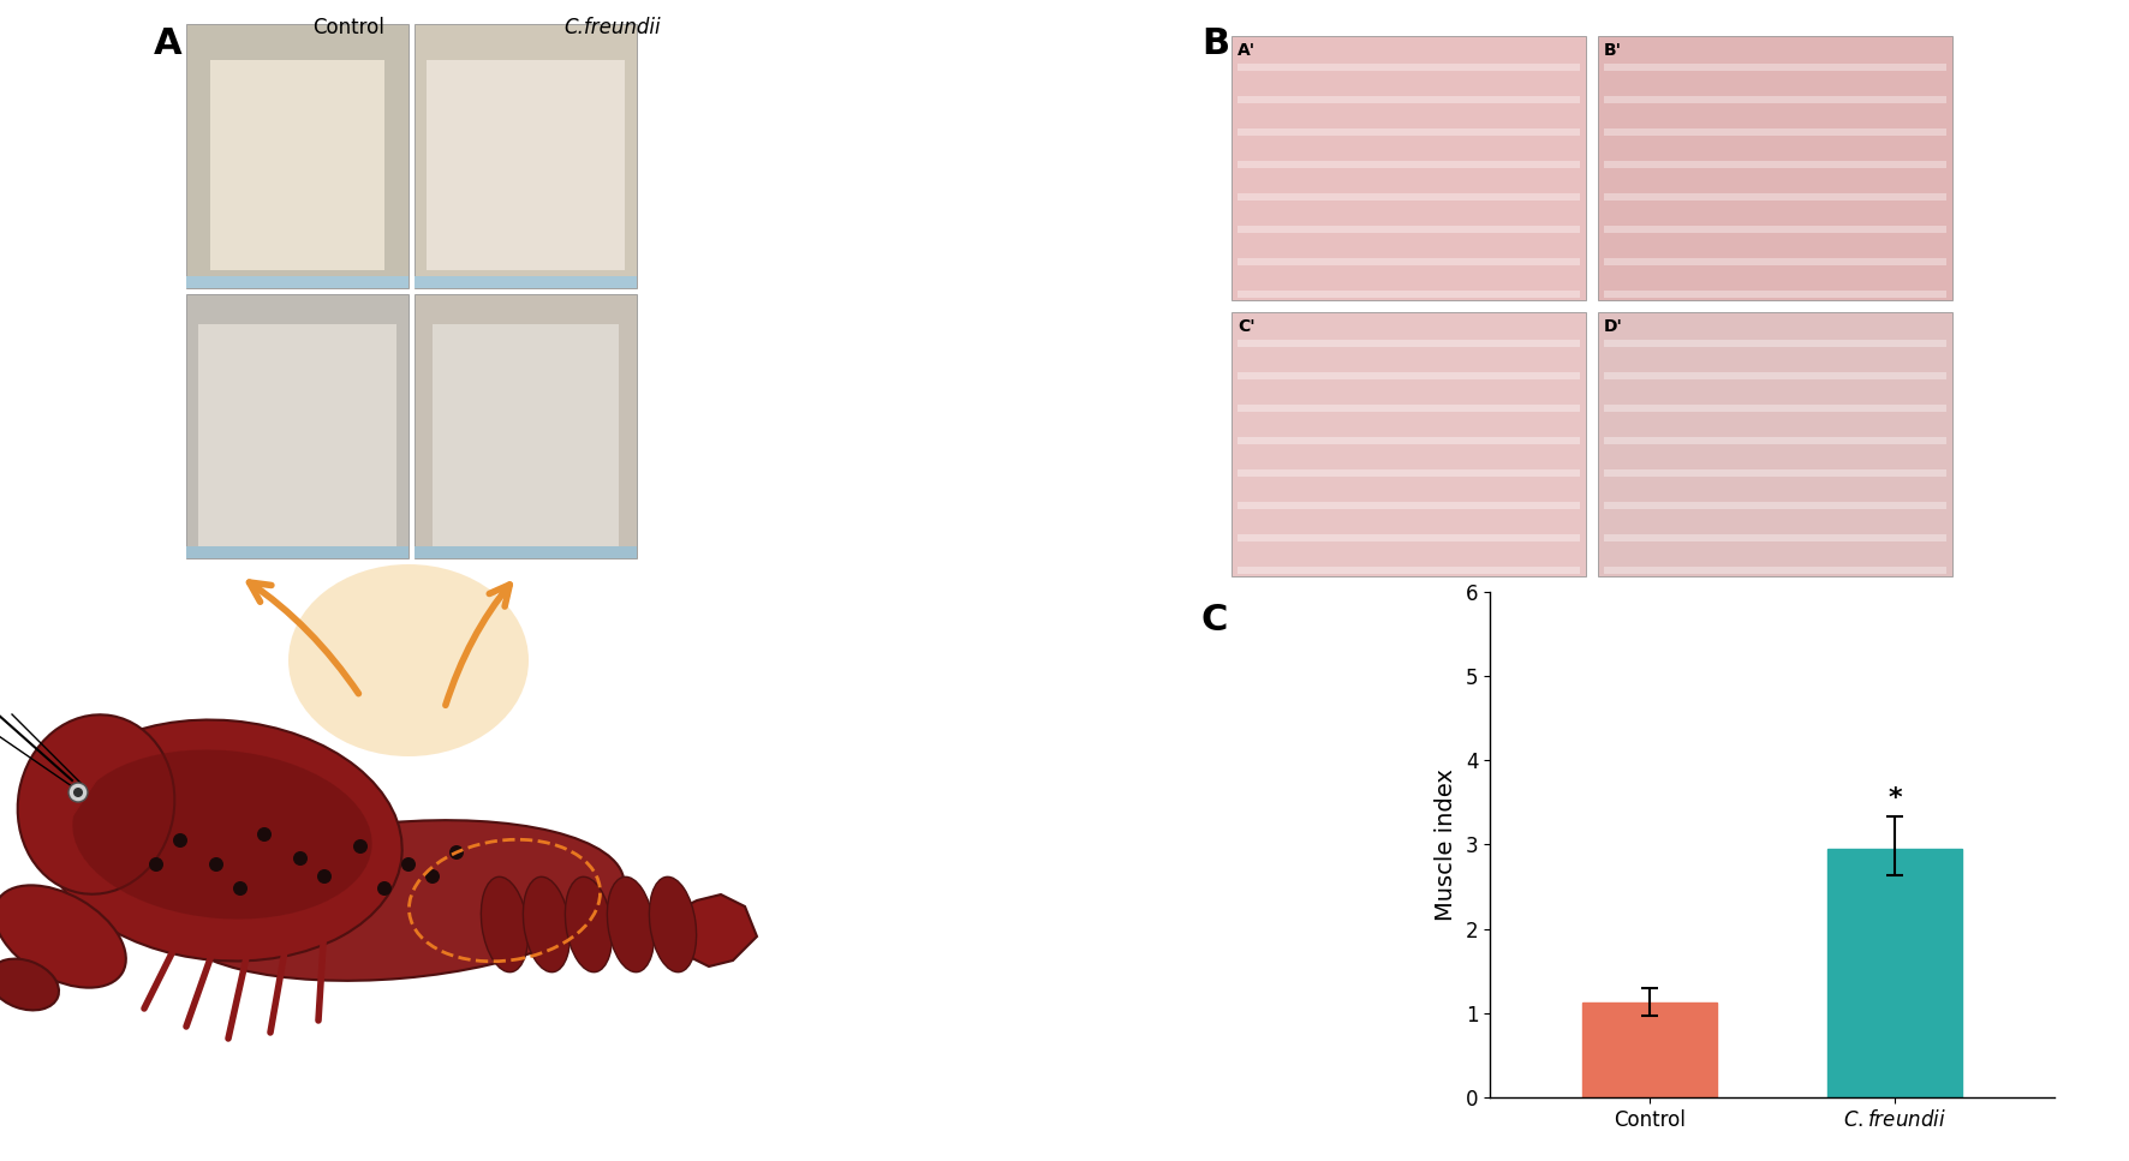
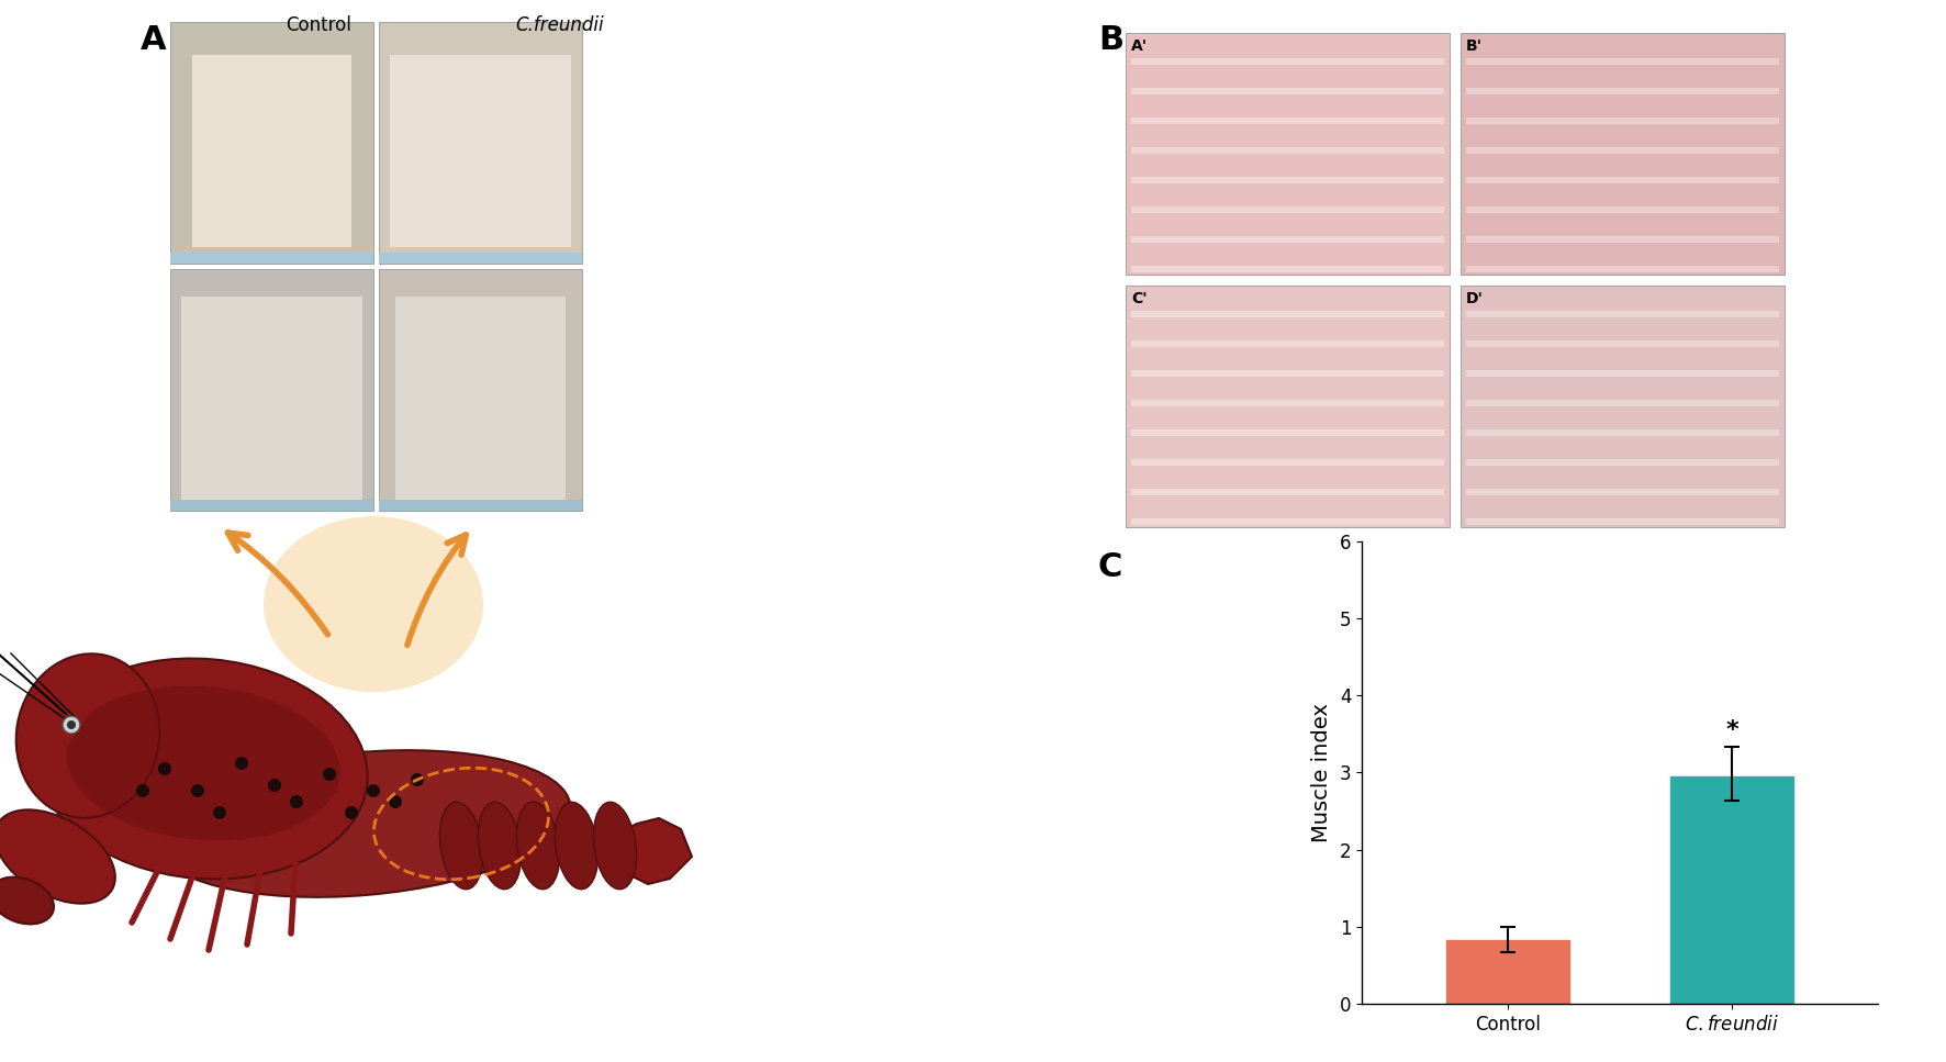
Control: 1.12 -> 0.82
